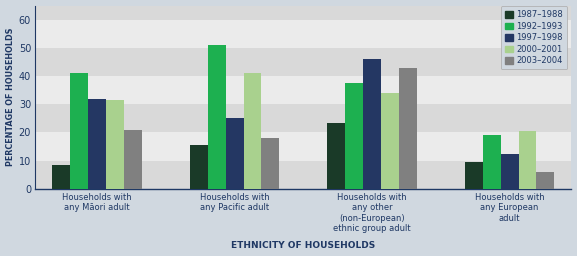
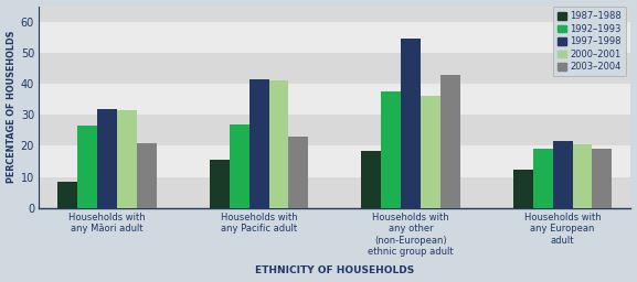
1992–1993/Households with any Māori adult: 41.0 -> 26.5
1992–1993/Households with any Pacific adult: 51.0 -> 27.0
1997–1998/Households with any Pacific adult: 25.0 -> 41.5
2003–2004/Households with any Pacific adult: 18 -> 23
1987–1988/Households with any other (non-European) ethnic group adult: 23.5 -> 18.5
1997–1998/Households with any other (non-European) ethnic group adult: 46.0 -> 54.5
2000–2001/Households with any other (non-European) ethnic group adult: 34.0 -> 36.0
1987–1988/Households with any European adult: 9.5 -> 12.5
1997–1998/Households with any European adult: 12.5 -> 21.5
2003–2004/Households with any European adult: 6 -> 19
